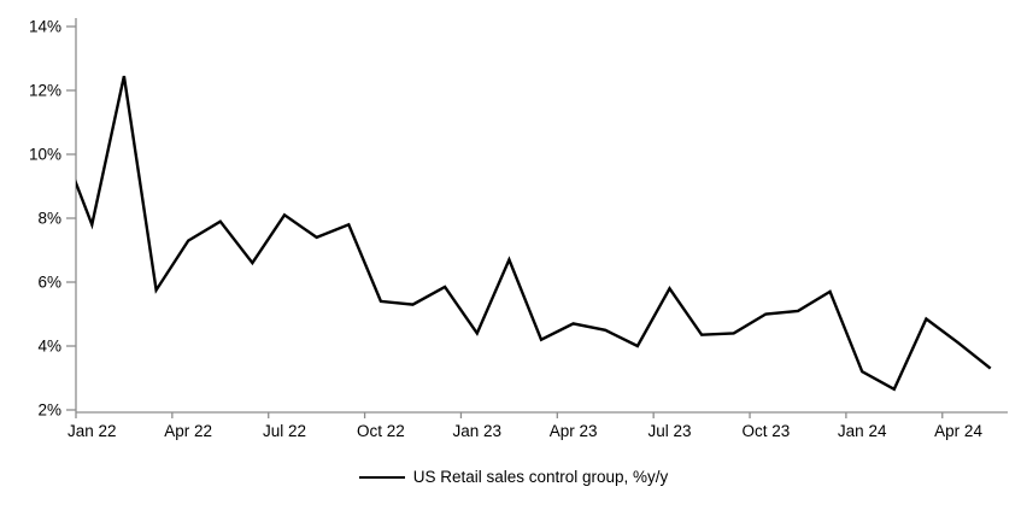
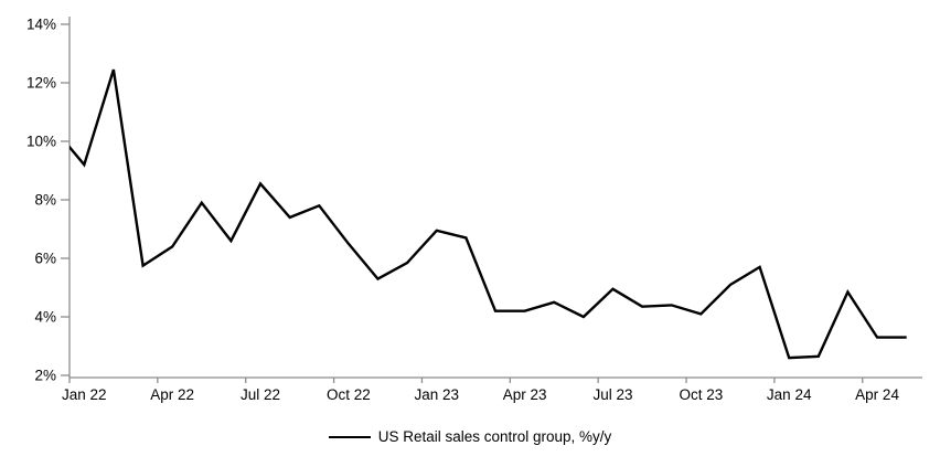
Jan 22: 7.8% -> 9.2%
Apr 22: 7.3% -> 6.4%
Jul 22: 8.1% -> 8.6%
Oct 22: 5.4% -> 6.5%
Jan 23: 4.4% -> 7.0%
Apr 23: 4.7% -> 4.2%
Jul 23: 5.8% -> 5.0%
Oct 23: 5.0% -> 4.1%
Jan 24: 3.2% -> 2.6%
Apr 24: 4.1% -> 3.3%
